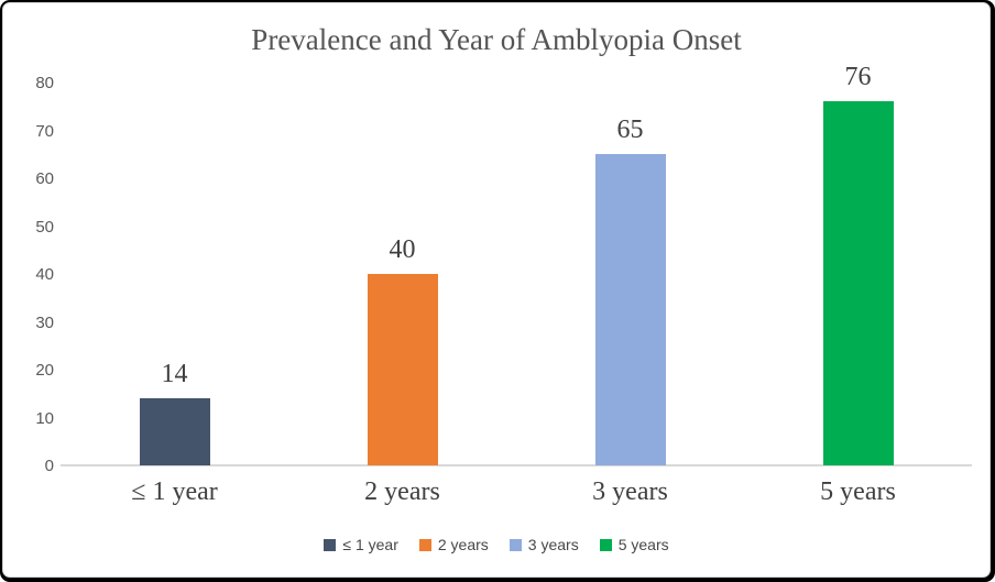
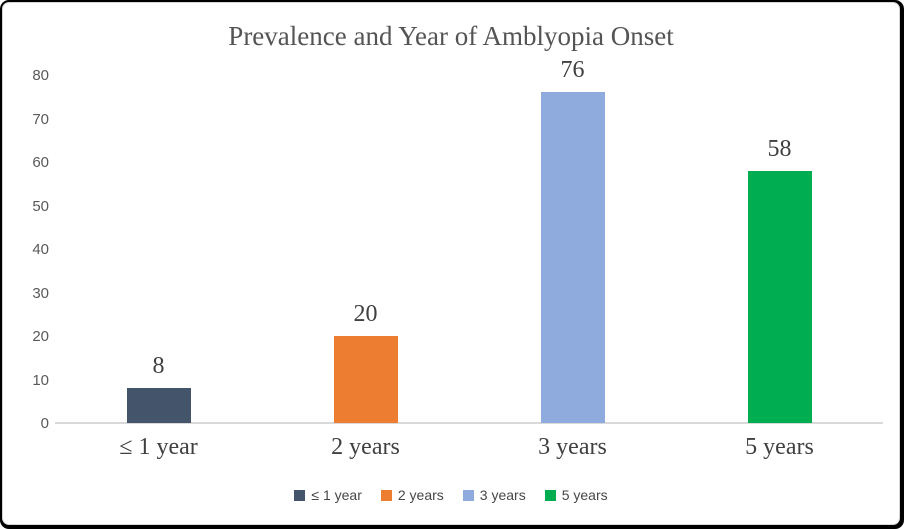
≤ 1 year: 14 -> 8
2 years: 40 -> 20
3 years: 65 -> 76
5 years: 76 -> 58
